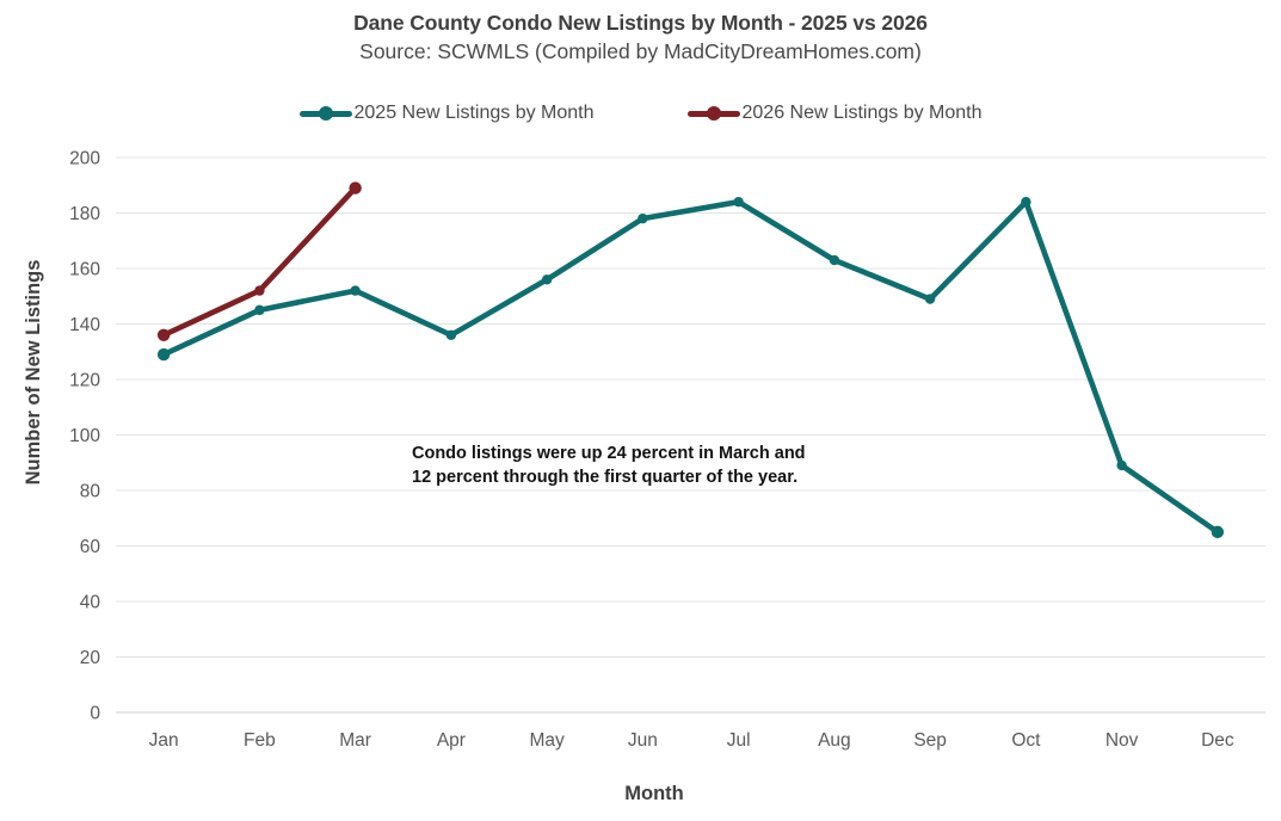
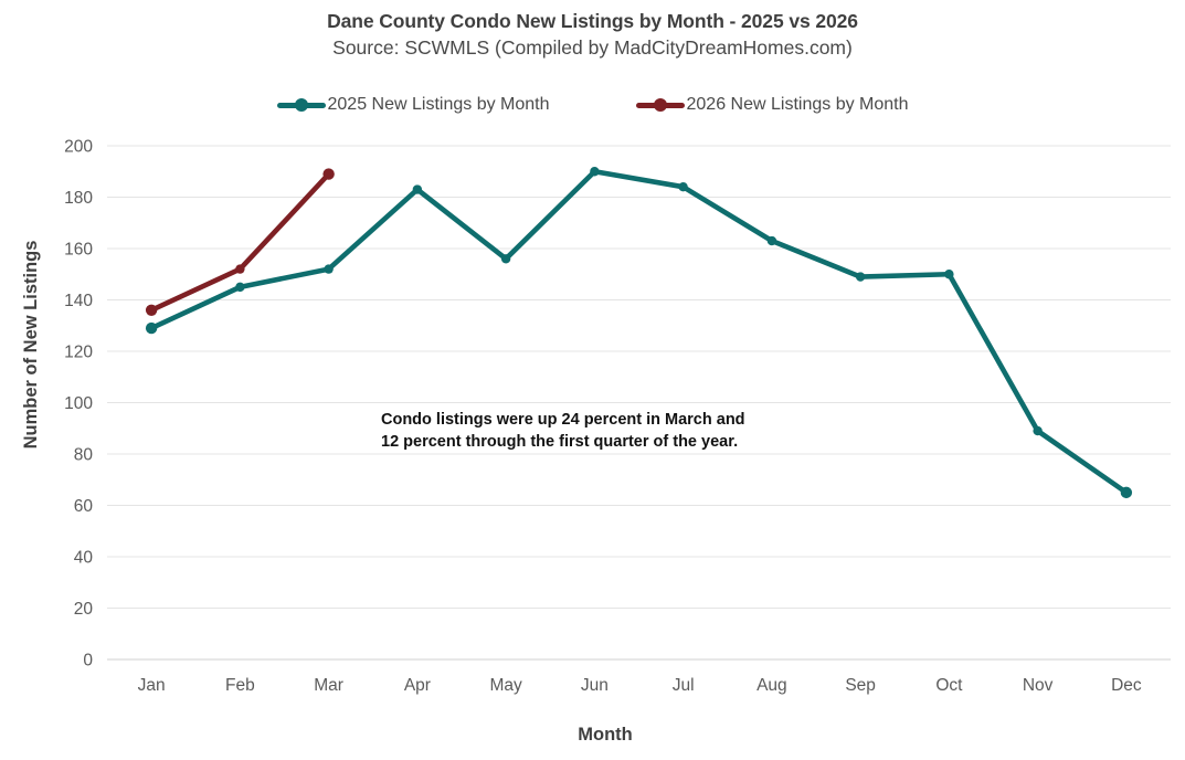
2025 New Listings by Month/Apr: 136 -> 183
2025 New Listings by Month/Jun: 178 -> 190
2025 New Listings by Month/Oct: 184 -> 150
